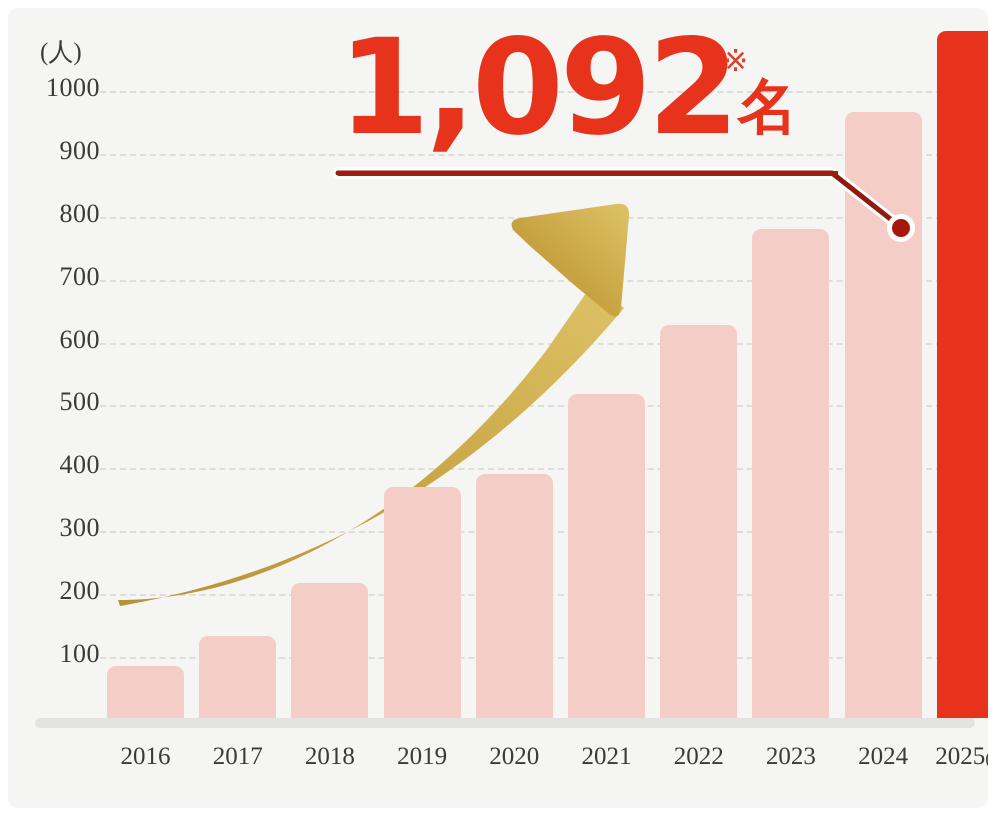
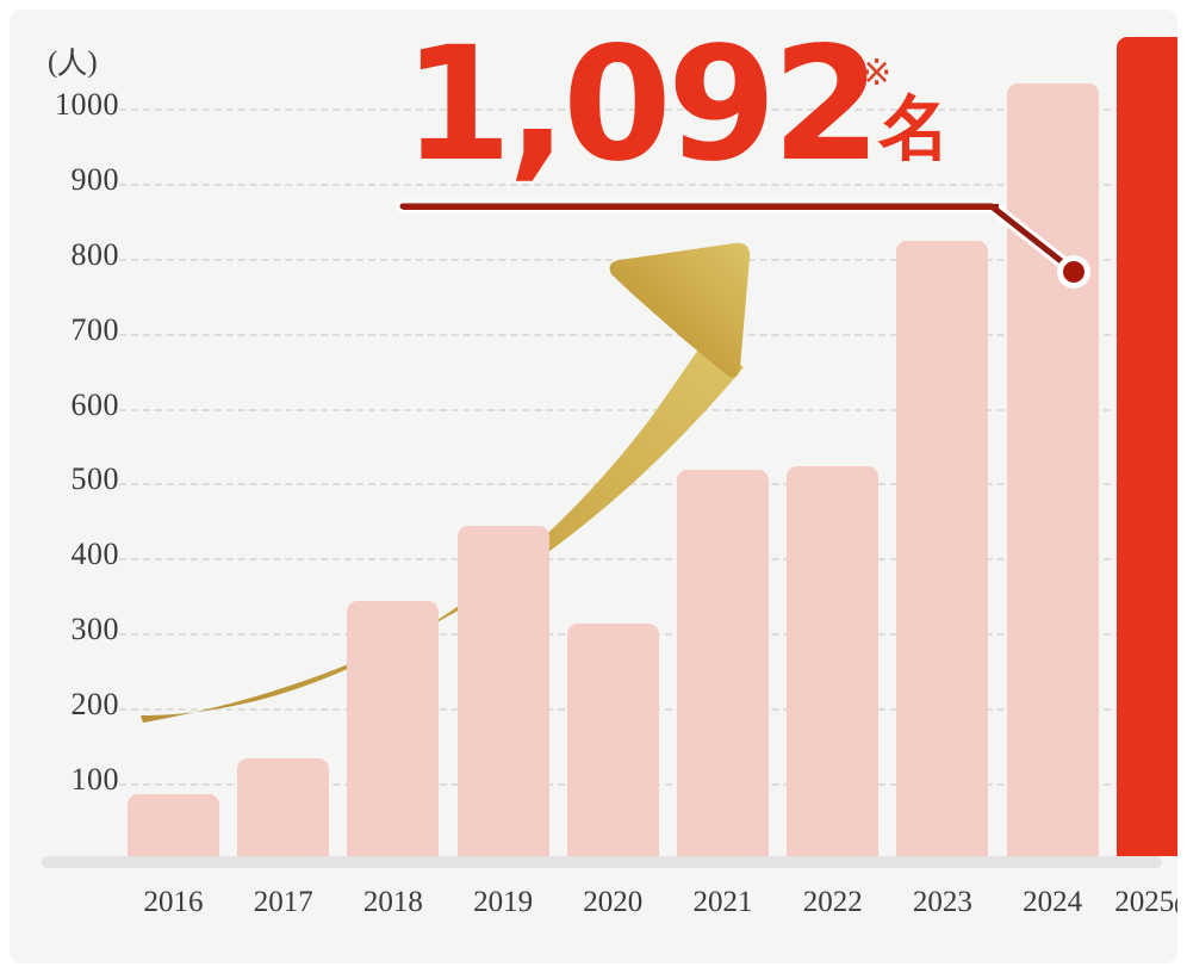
2018: 220 -> 340
2019: 370 -> 440
2020: 390 -> 310
2022: 620 -> 520
2023: 780 -> 820
2024: 960 -> 1030
